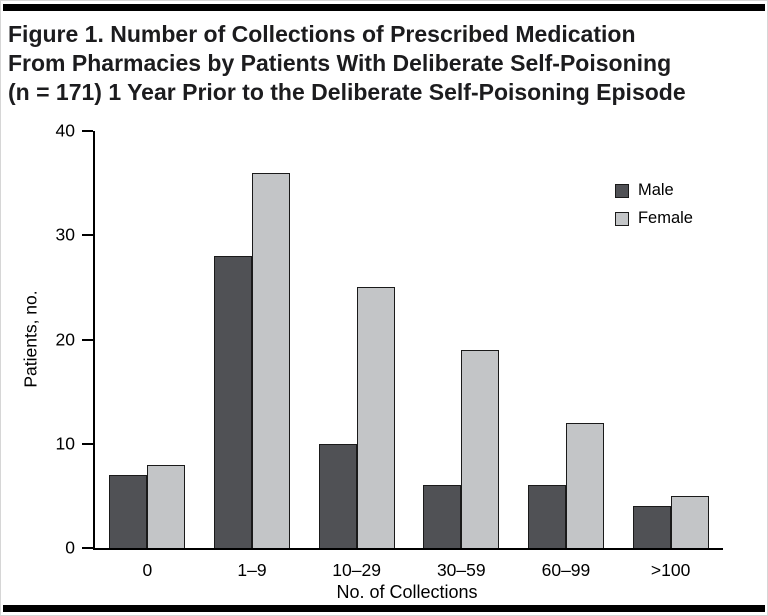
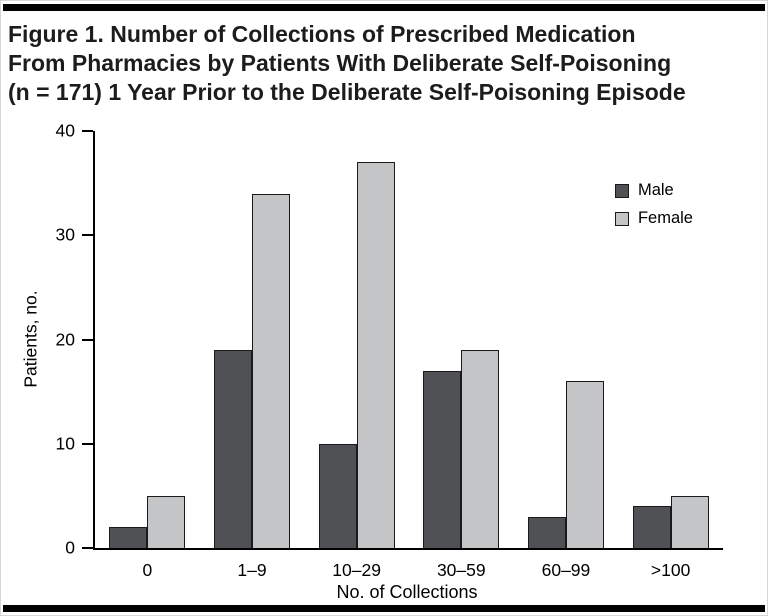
Male/0: 7 -> 2
Female/0: 8 -> 5
Male/1–9: 28 -> 19
Female/1–9: 36 -> 34
Female/10–29: 25 -> 37
Male/30–59: 6 -> 17
Male/60–99: 6 -> 3
Female/60–99: 12 -> 16
